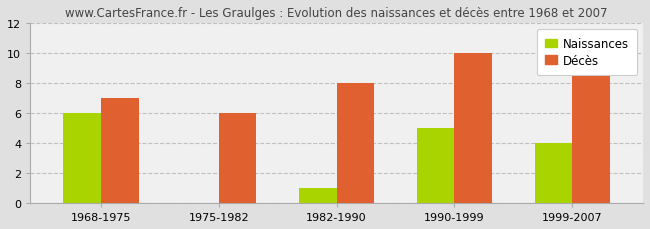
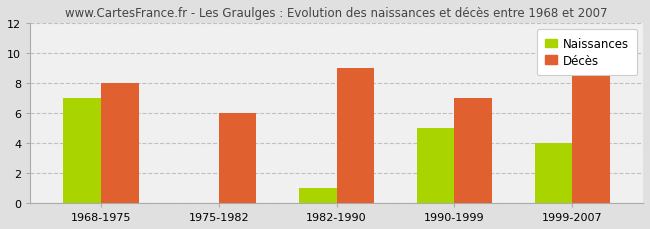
Naissances/1968-1975: 6 -> 7
Décès/1968-1975: 7 -> 8
Décès/1982-1990: 8 -> 9
Décès/1990-1999: 10 -> 7
